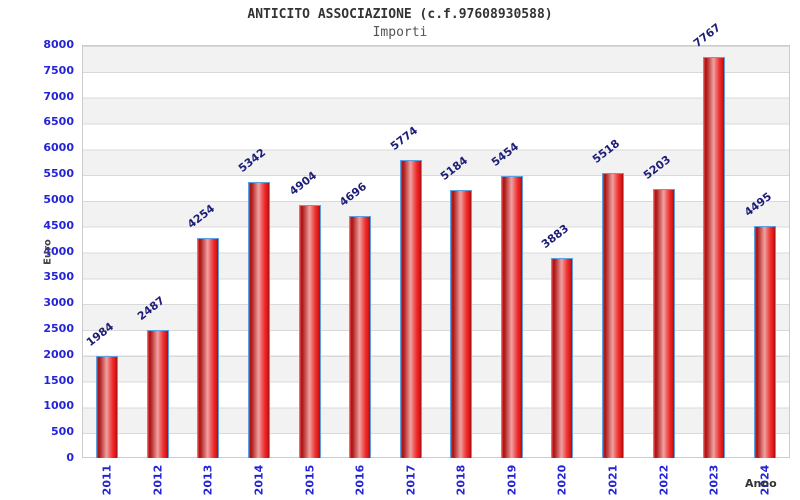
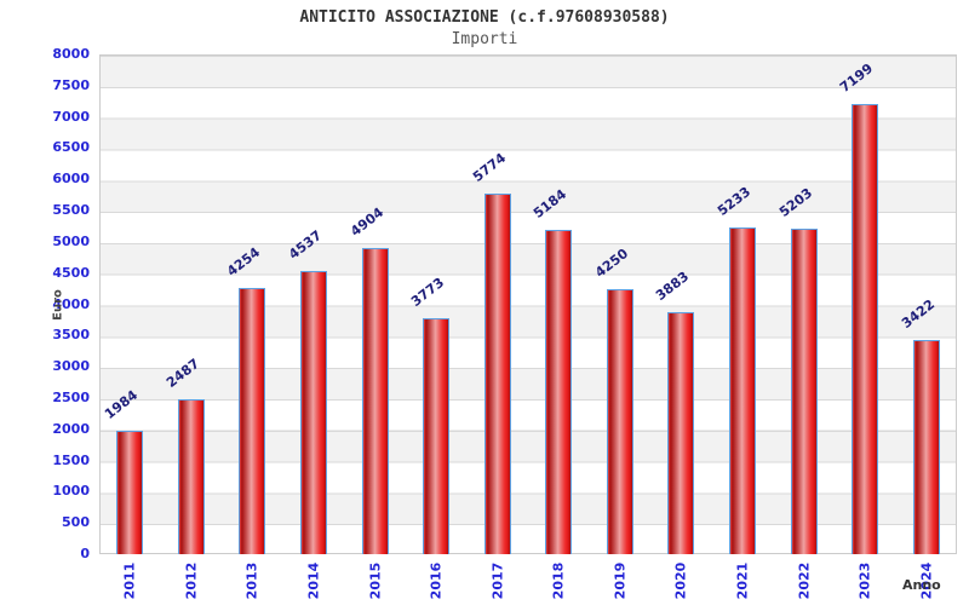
2014: 5342 -> 4537
2016: 4696 -> 3773
2019: 5454 -> 4250
2021: 5518 -> 5233
2023: 7767 -> 7199
2024: 4495 -> 3422
